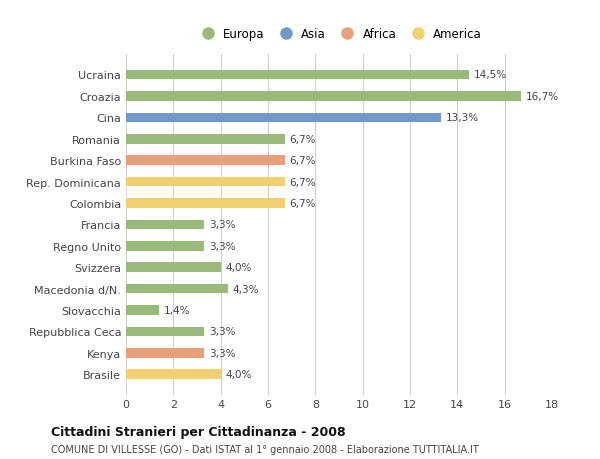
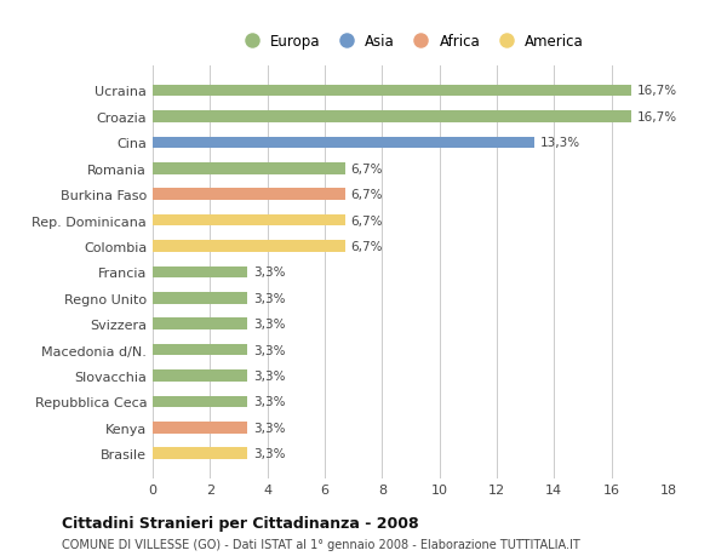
Ucraina: 14,5% -> 16,7%
Svizzera: 4,0% -> 3,3%
Macedonia d/N.: 4,3% -> 3,3%
Slovacchia: 1,4% -> 3,3%
Brasile: 4,0% -> 3,3%
